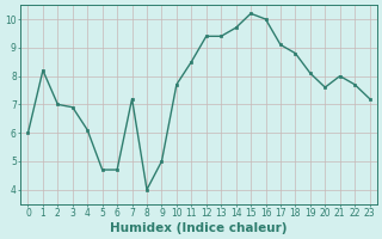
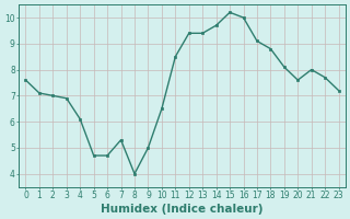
0: 6.0 -> 7.6
1: 8.2 -> 7.1
7: 7.2 -> 5.3
10: 7.7 -> 6.5
